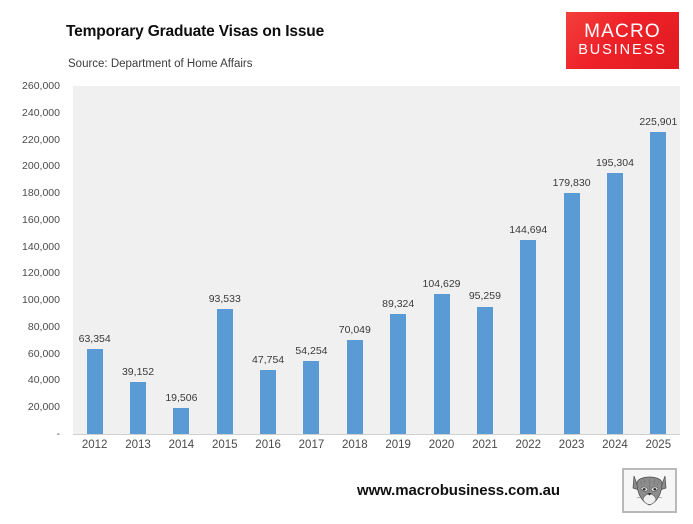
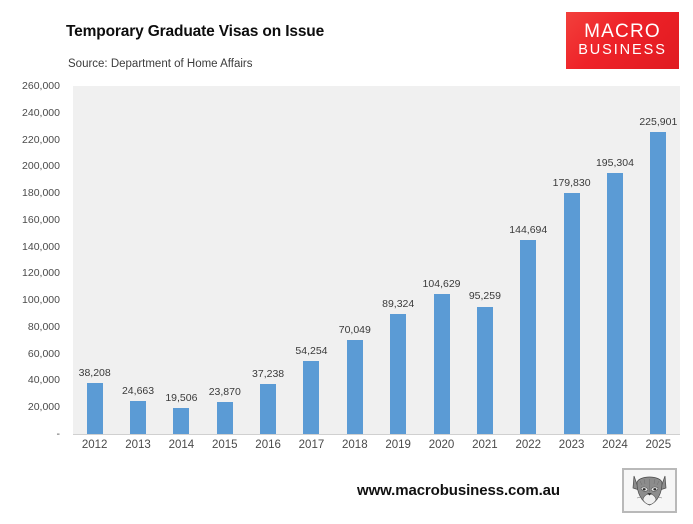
2012: 63,354 -> 38,208
2013: 39,152 -> 24,663
2015: 93,533 -> 23,870
2016: 47,754 -> 37,238
